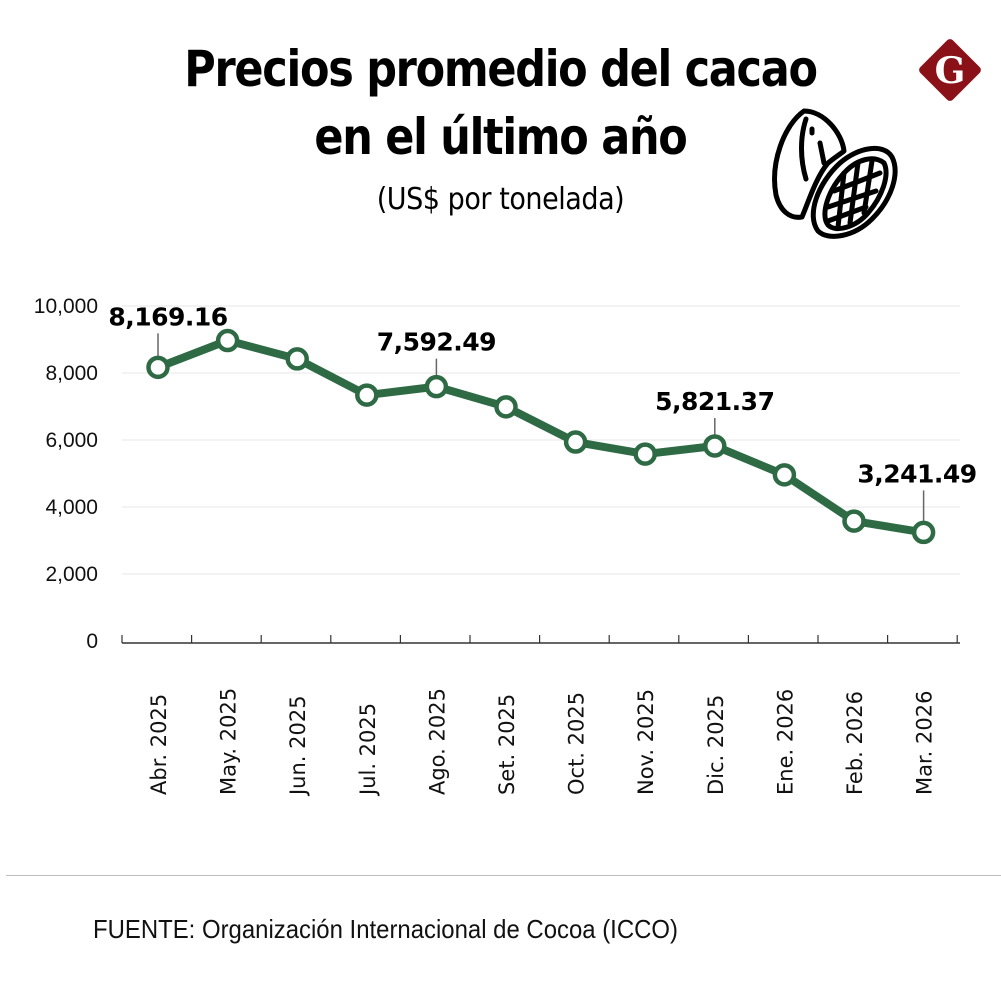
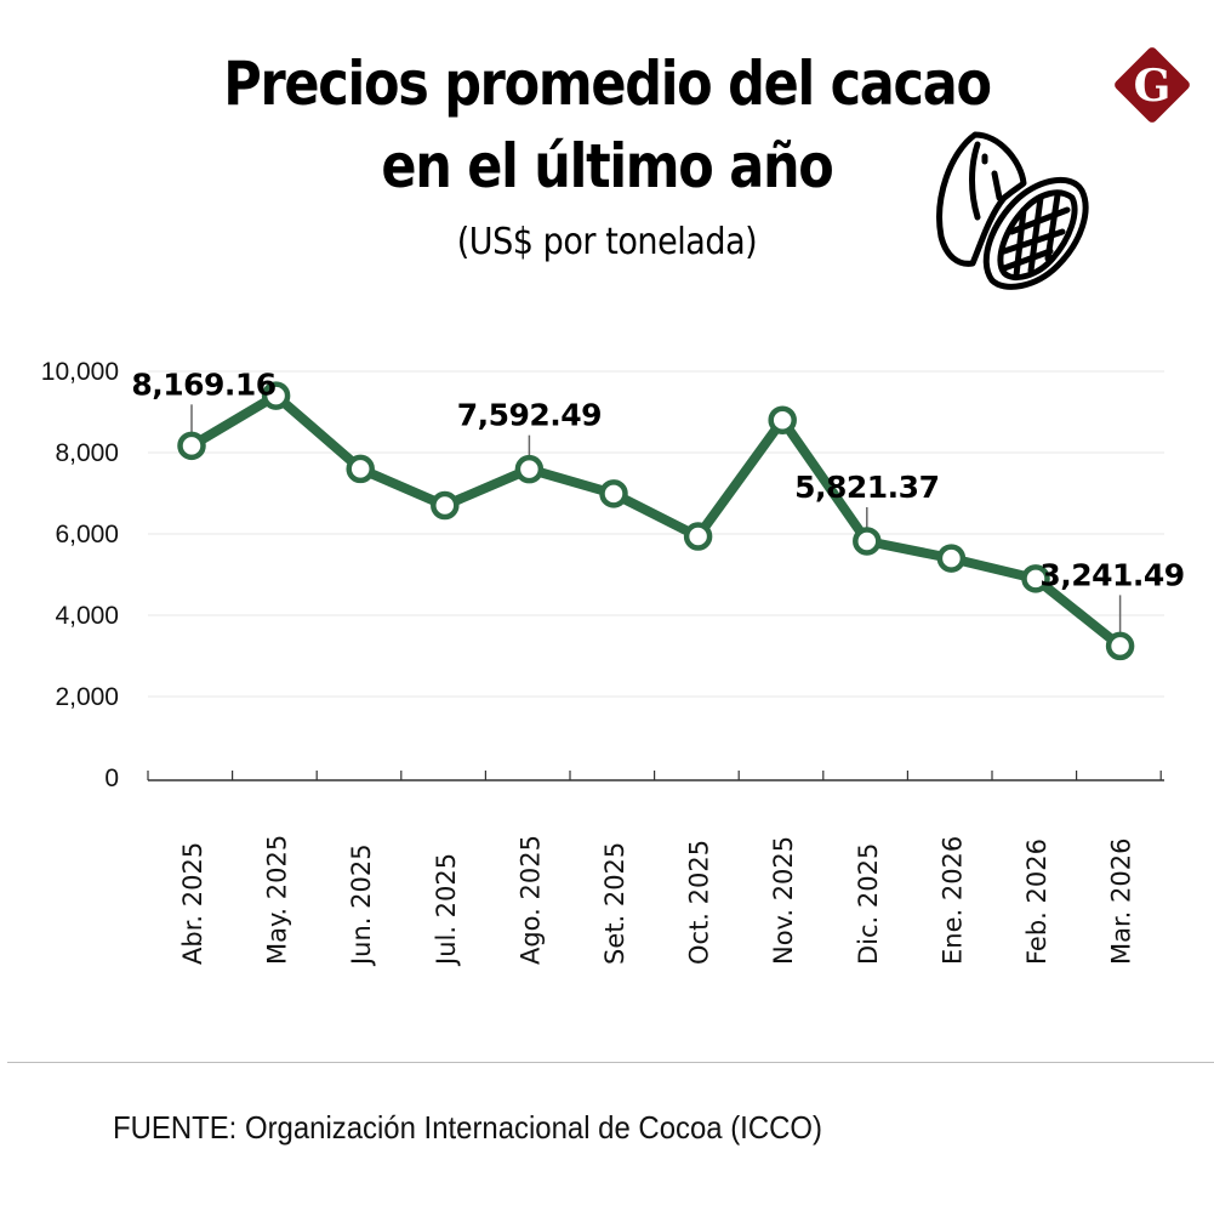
May. 2025: 9000 -> 9400
Jun. 2025: 8400 -> 7600
Jul. 2025: 7300 -> 6700
Nov. 2025: 5600 -> 8800
Ene. 2026: 5000 -> 5400
Feb. 2026: 3600 -> 4900
